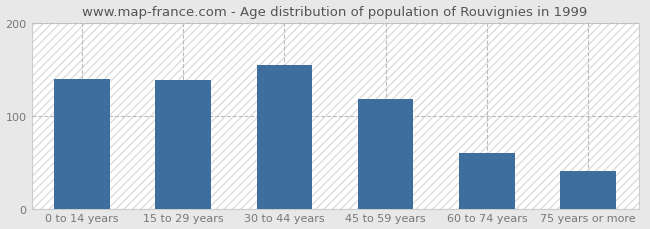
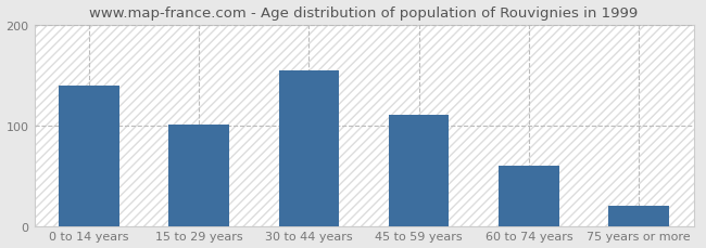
15 to 29 years: 138 -> 101
45 to 59 years: 118 -> 110
75 years or more: 40 -> 20
